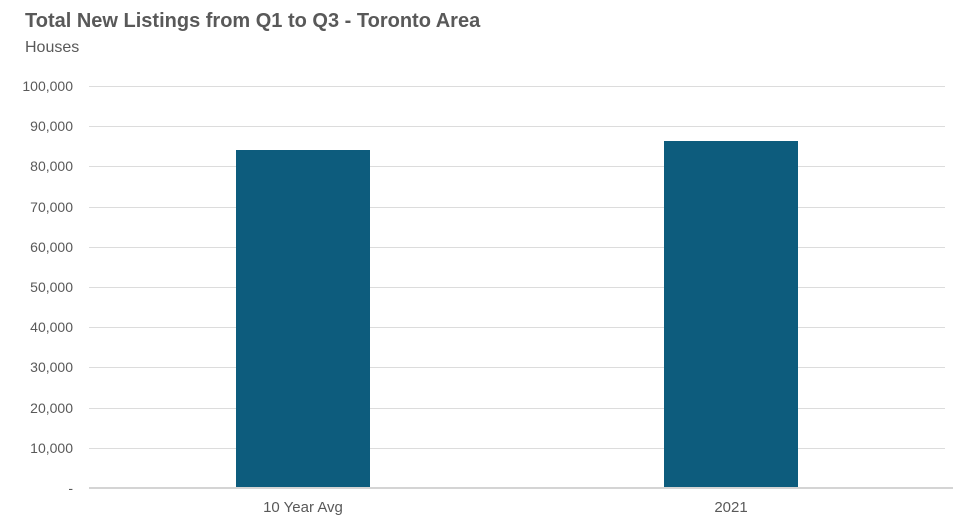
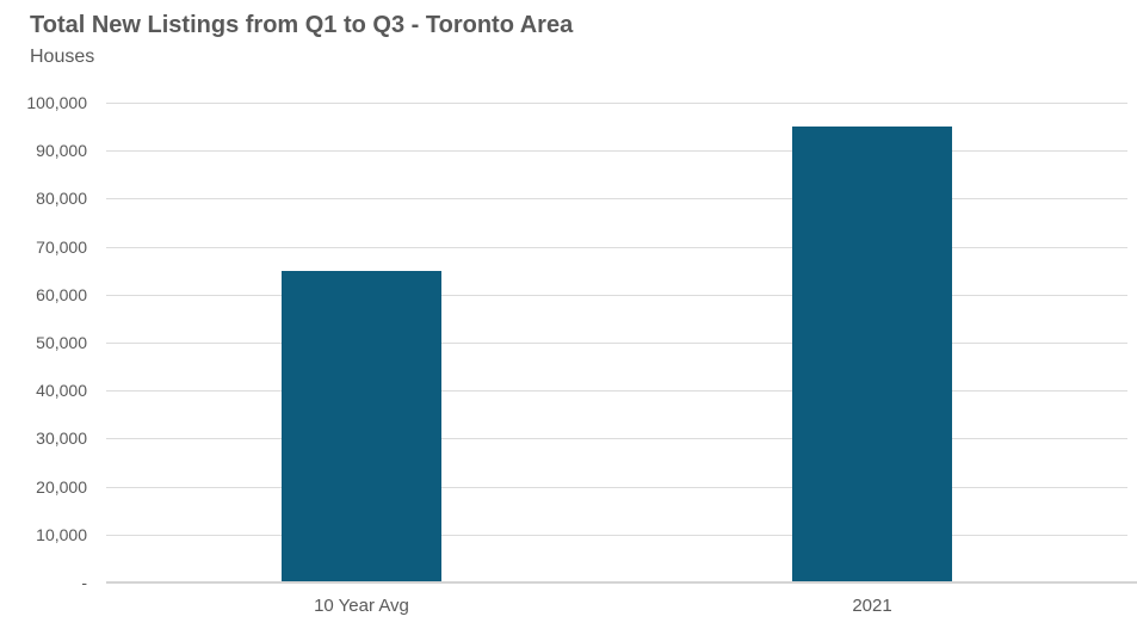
10 Year Avg: 84000 -> 65000
2021: 86000 -> 95000
